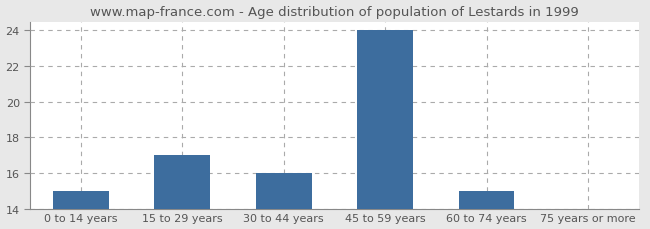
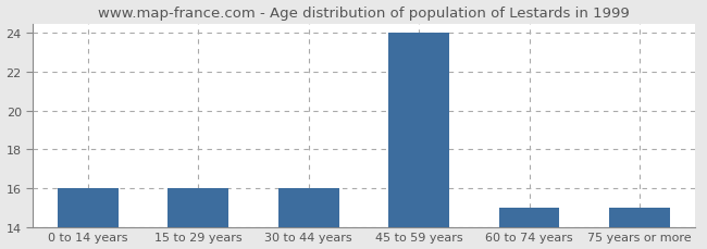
0 to 14 years: 15 -> 16
15 to 29 years: 17 -> 16
75 years or more: 14 -> 15
